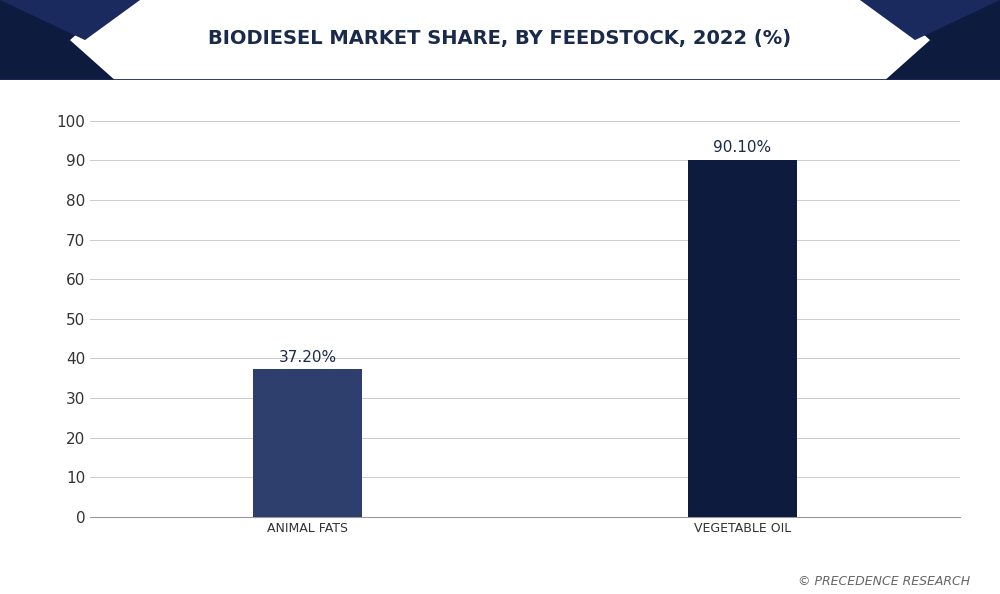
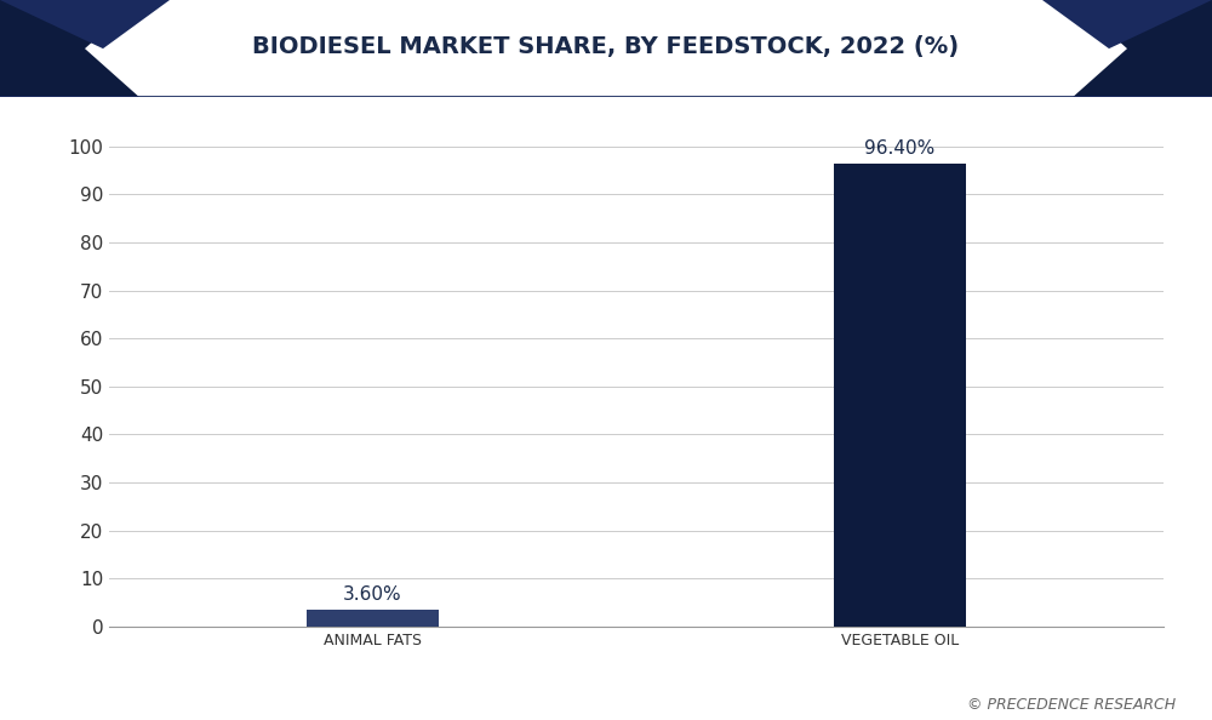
ANIMAL FATS: 37.20% -> 3.60%
VEGETABLE OIL: 90.10% -> 96.40%
